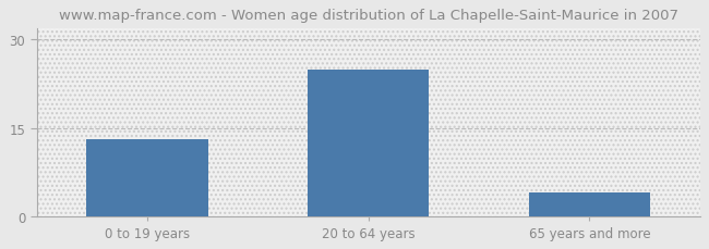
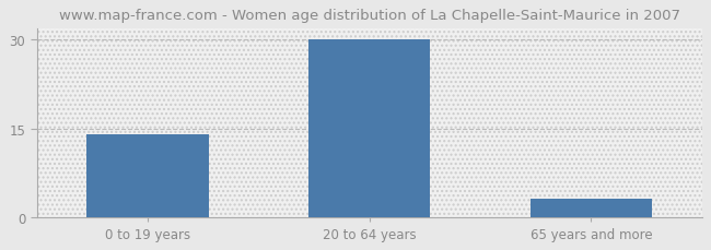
0 to 19 years: 13 -> 14
20 to 64 years: 25 -> 30
65 years and more: 4 -> 3
